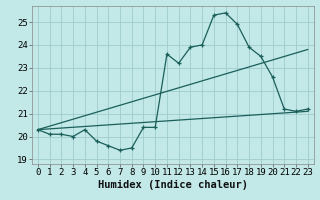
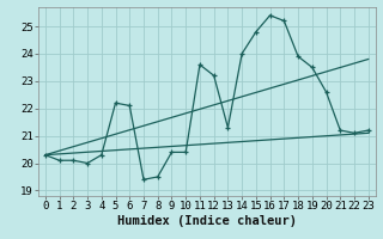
5: 19.8 -> 22.2
6: 19.6 -> 22.1
13: 23.9 -> 21.3
15: 25.3 -> 24.8
17: 24.9 -> 25.2
